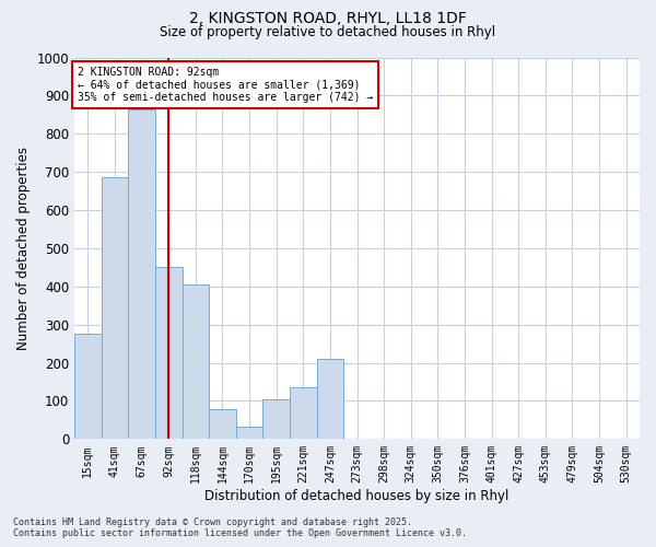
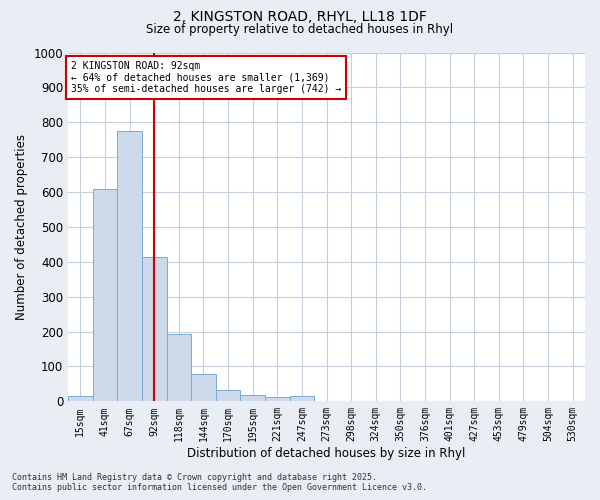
15sqm: 275 -> 15
41sqm: 685 -> 608
67sqm: 865 -> 775
92sqm: 450 -> 413
118sqm: 405 -> 192
195sqm: 105 -> 18
221sqm: 135 -> 12
247sqm: 210 -> 14
